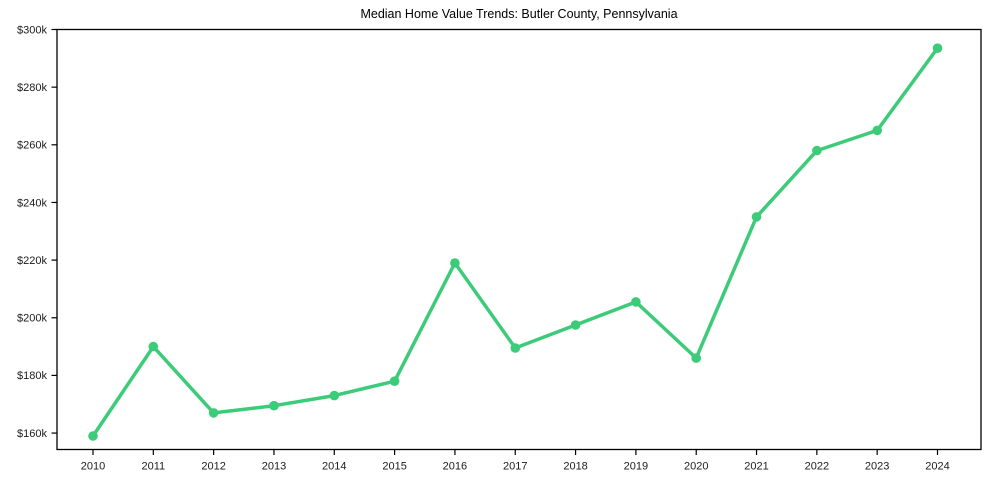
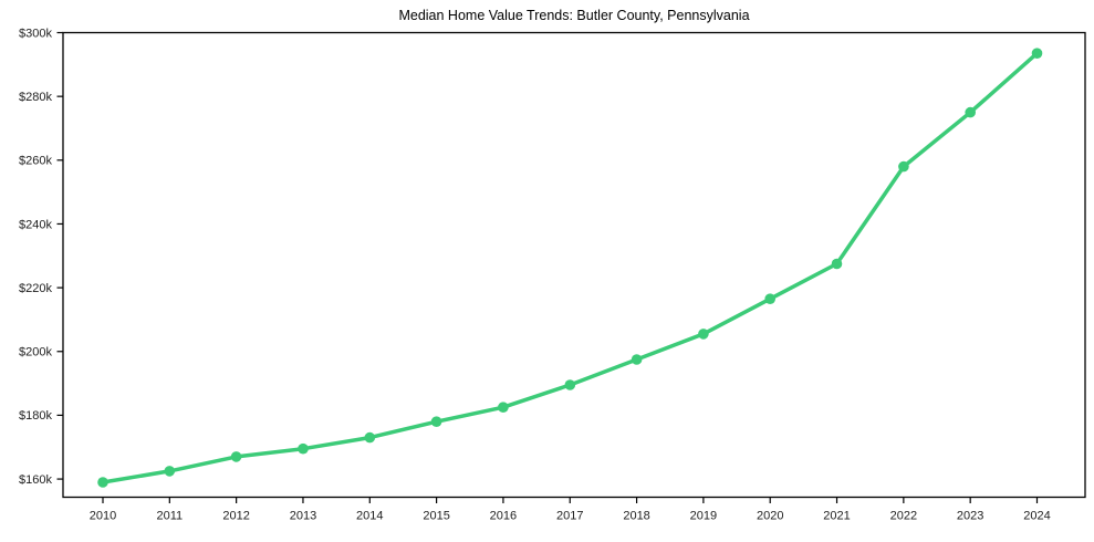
2011: $190k -> $162k
2016: $219k -> $182k
2020: $186k -> $216k
2021: $235k -> $228k
2023: $265k -> $275k
